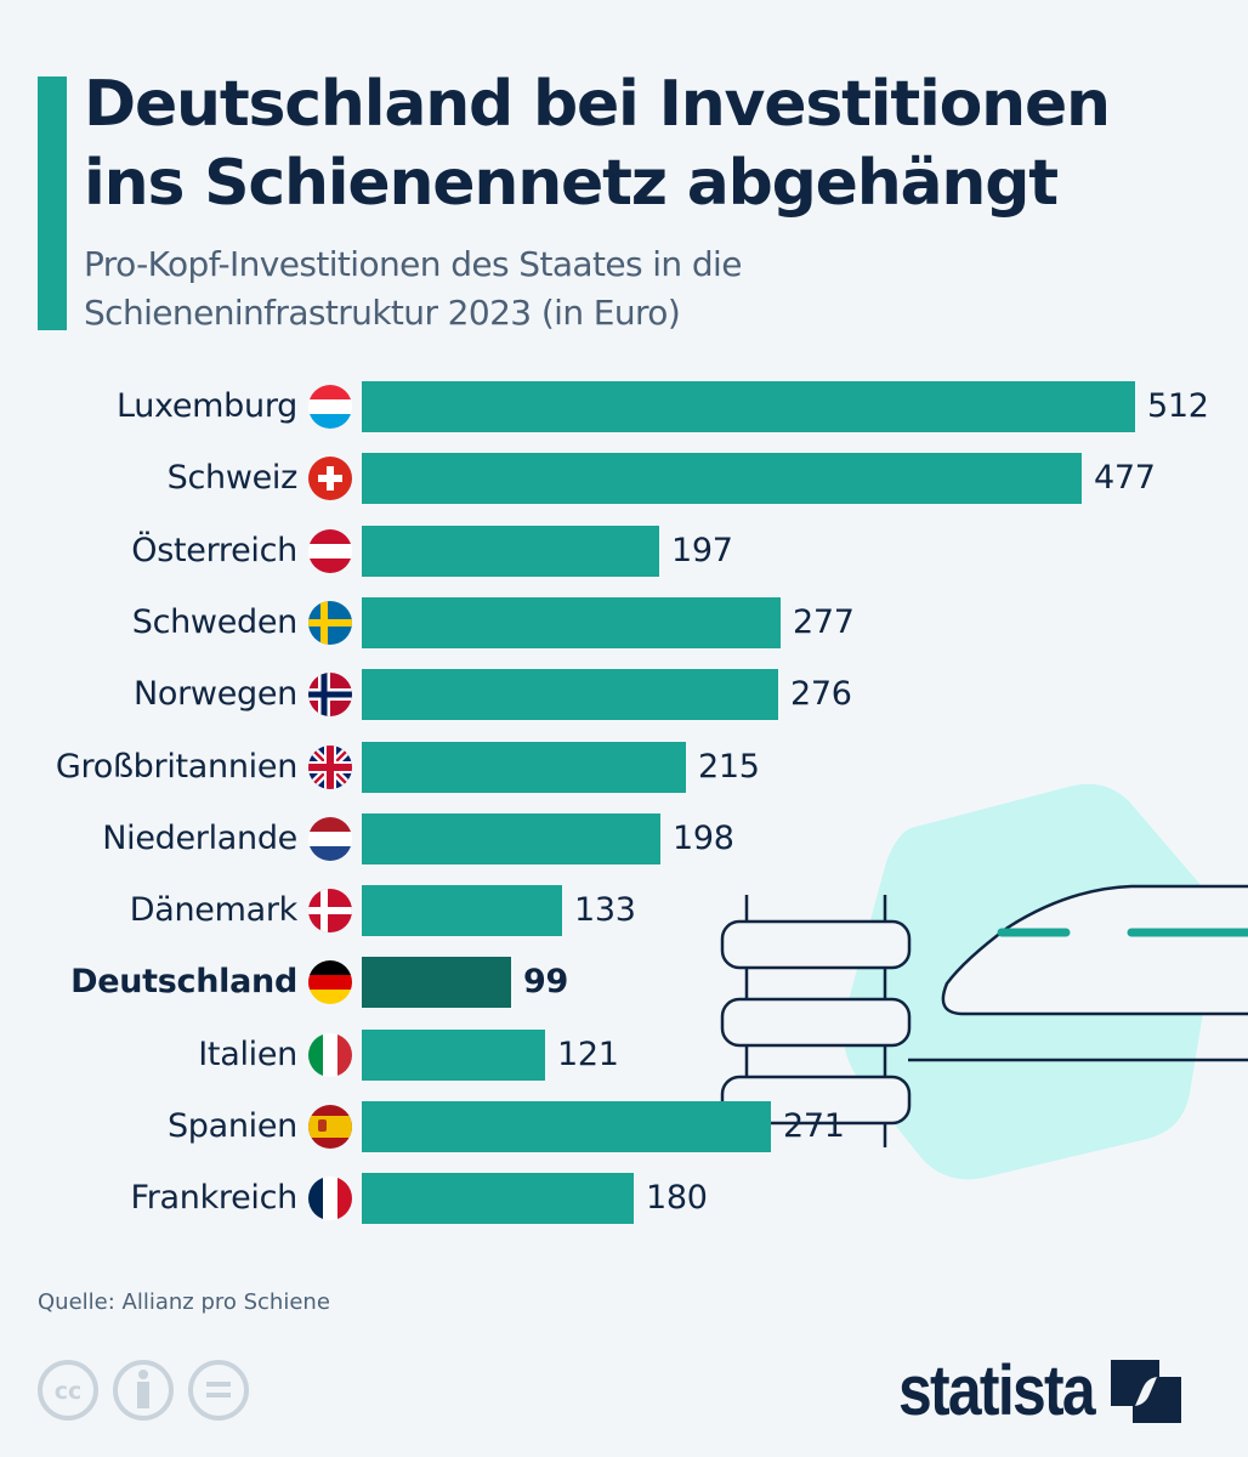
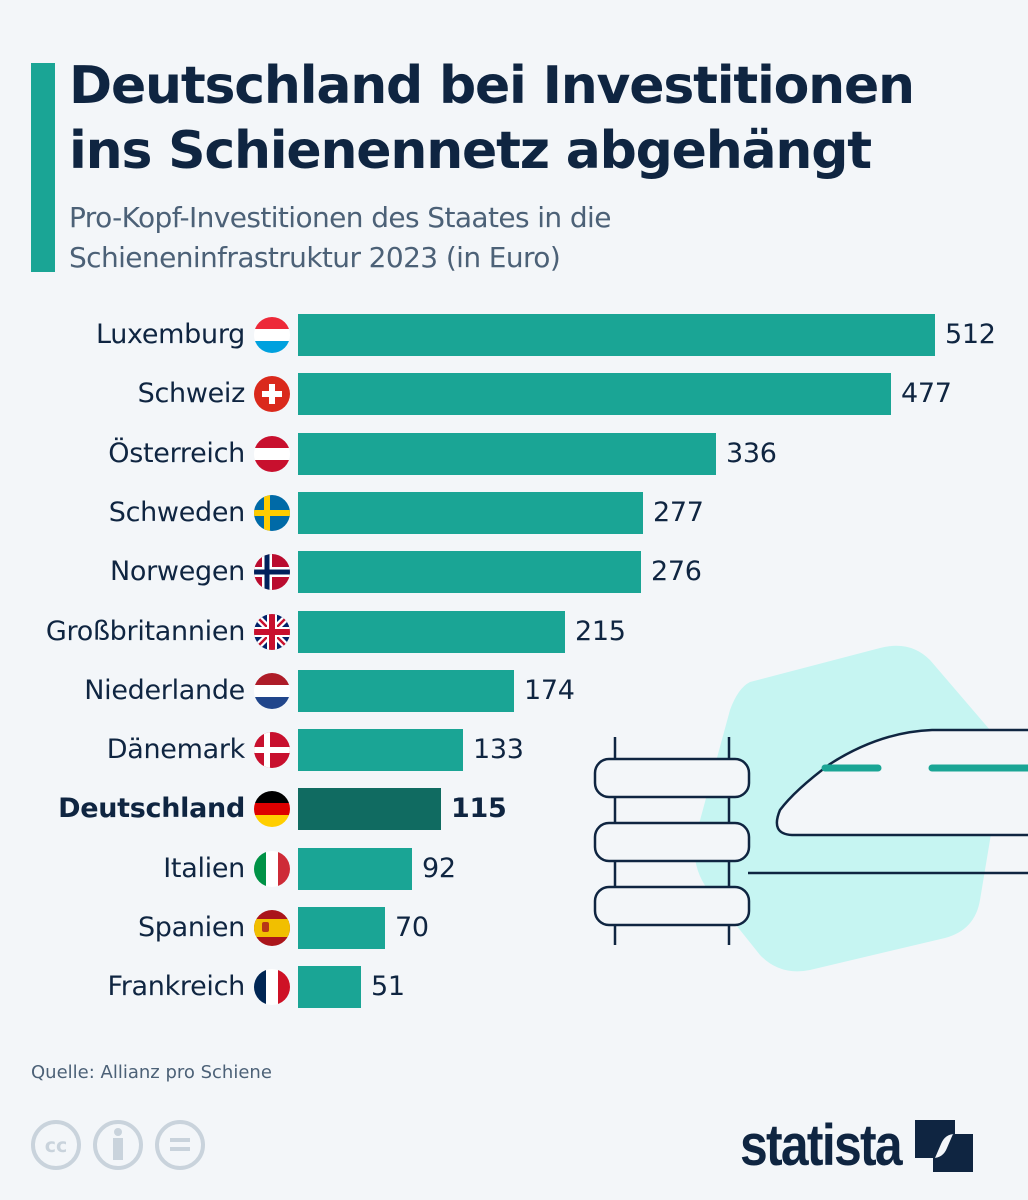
Österreich: 197 -> 336
Niederlande: 198 -> 174
Deutschland: 99 -> 115
Italien: 121 -> 92
Spanien: 271 -> 70
Frankreich: 180 -> 51
